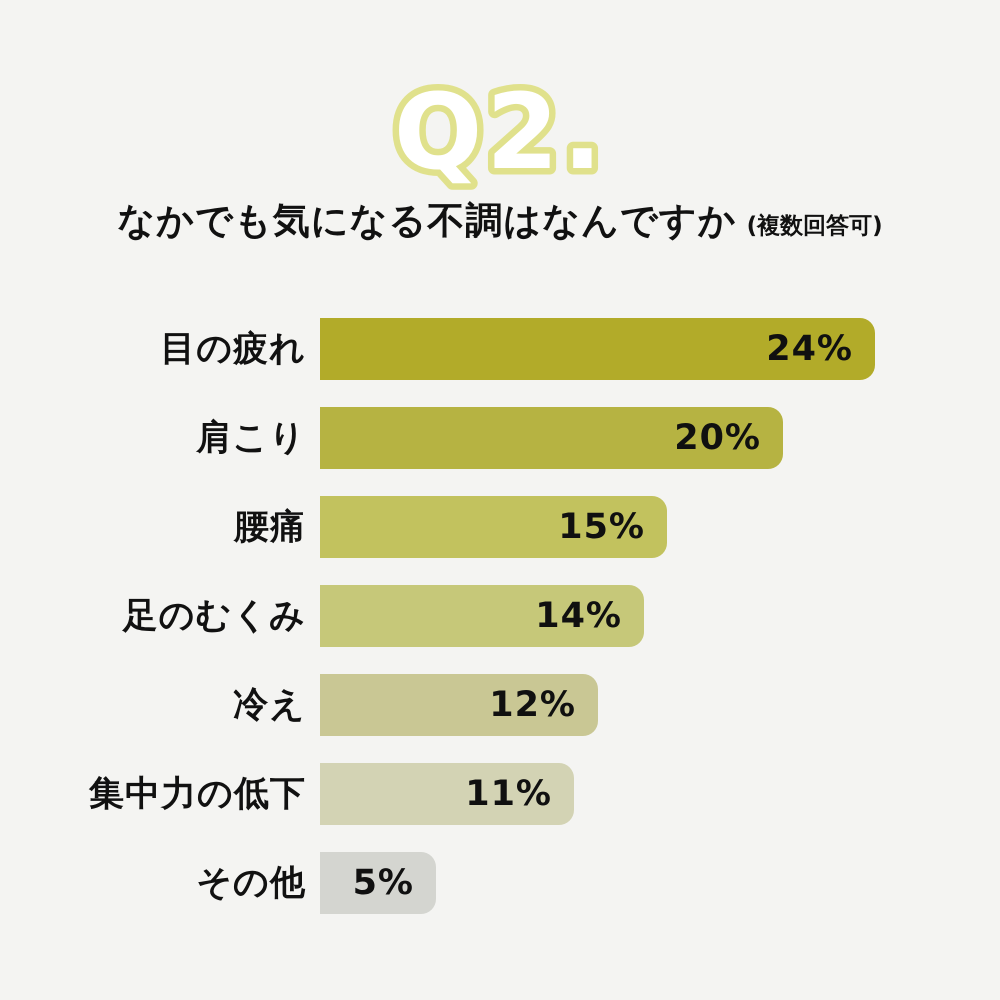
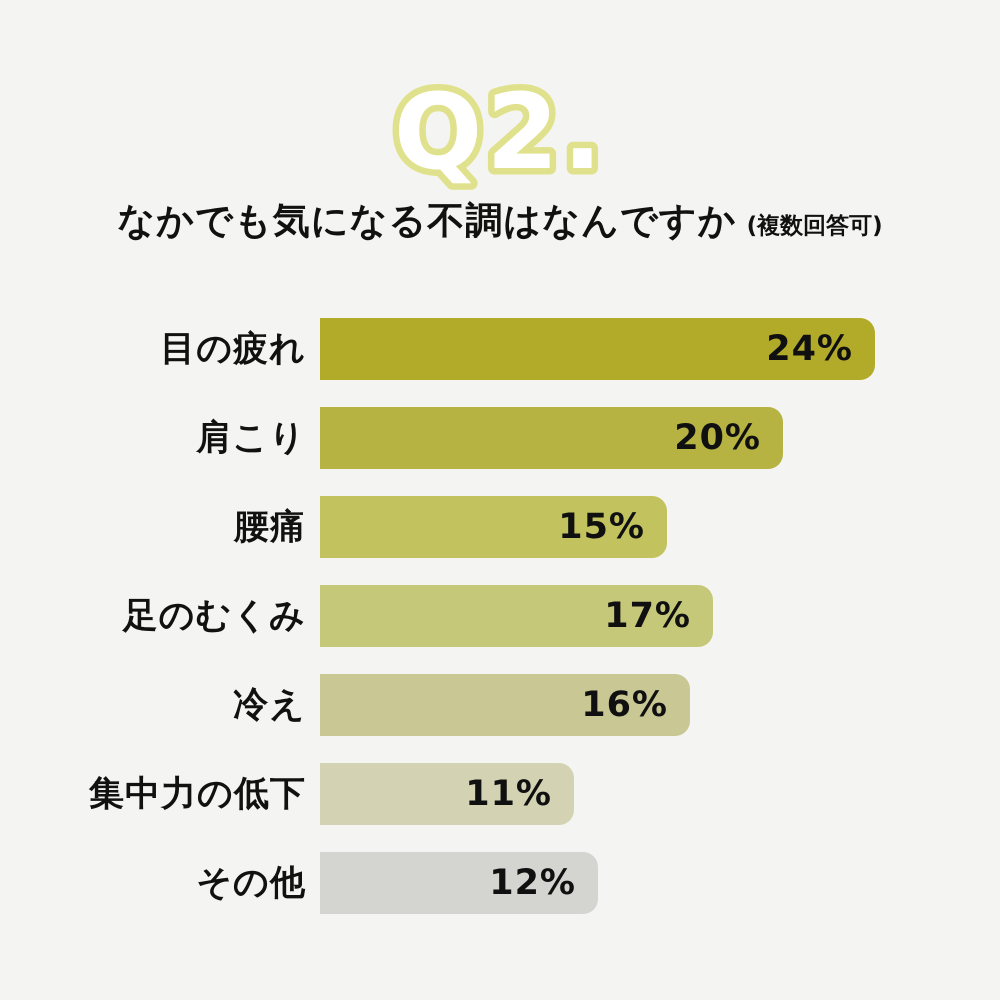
足のむくみ: 14% -> 17%
冷え: 12% -> 16%
その他: 5% -> 12%
